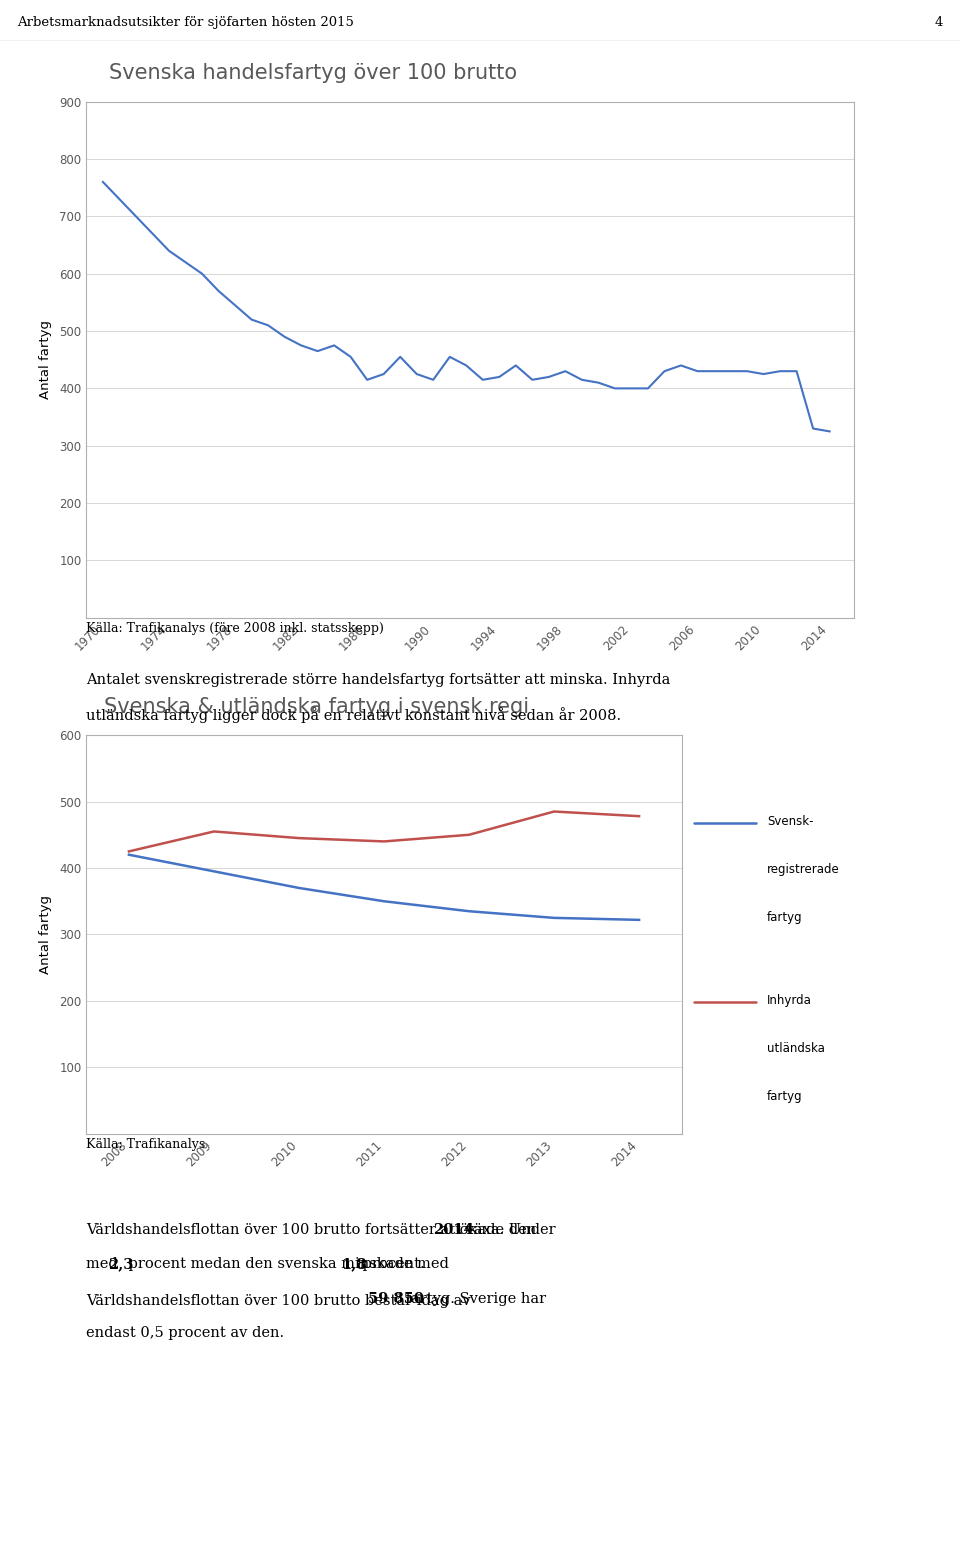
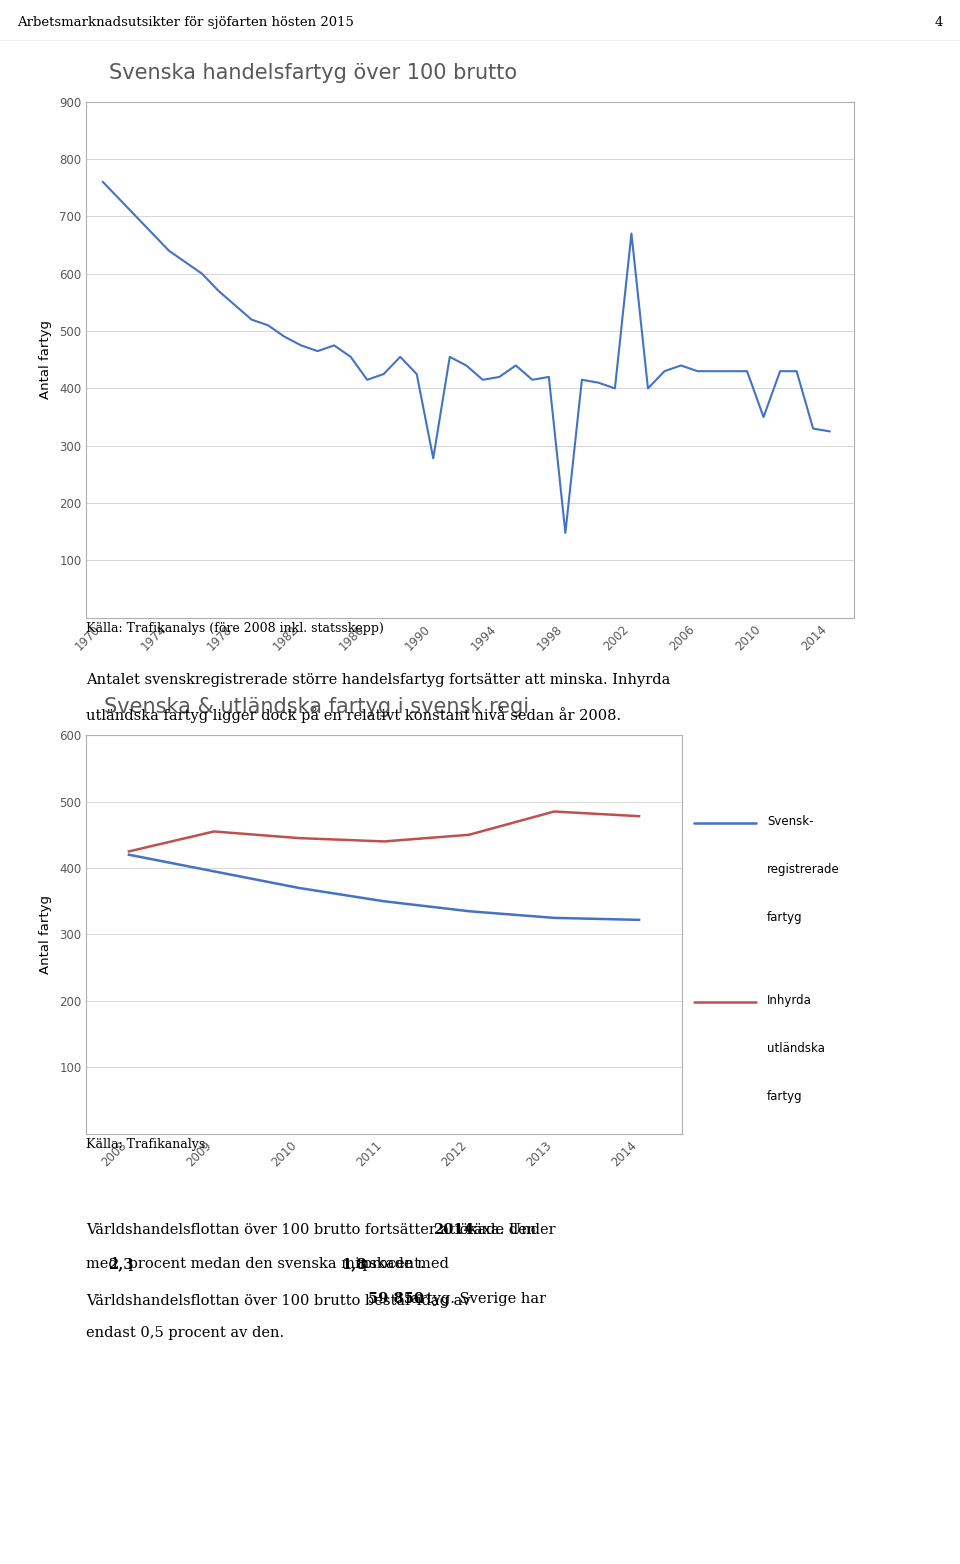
Svenska handelsfartyg över 100 brutto/1990: 415 -> 278
Svenska handelsfartyg över 100 brutto/1998: 430 -> 148
Svenska handelsfartyg över 100 brutto/2002: 400 -> 670
Svenska handelsfartyg över 100 brutto/2010: 425 -> 350
